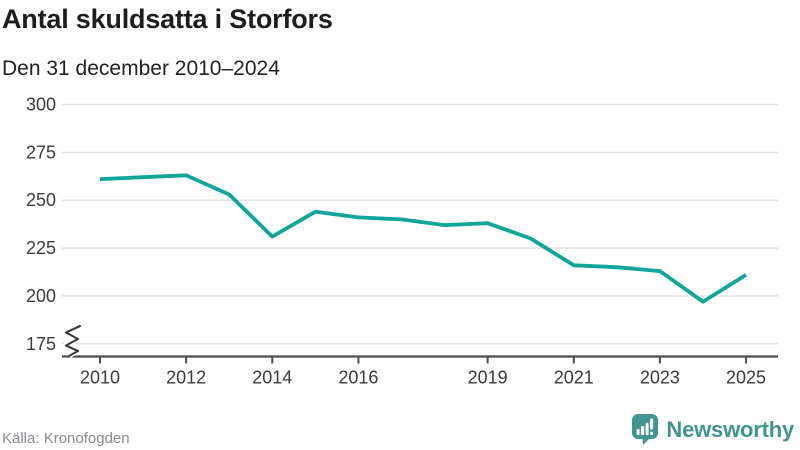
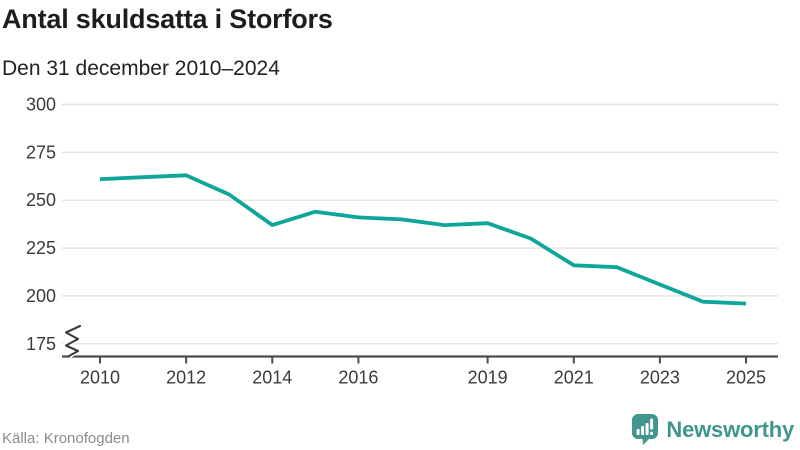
2014: 231 -> 237
2023: 213 -> 206
2025: 211 -> 196
